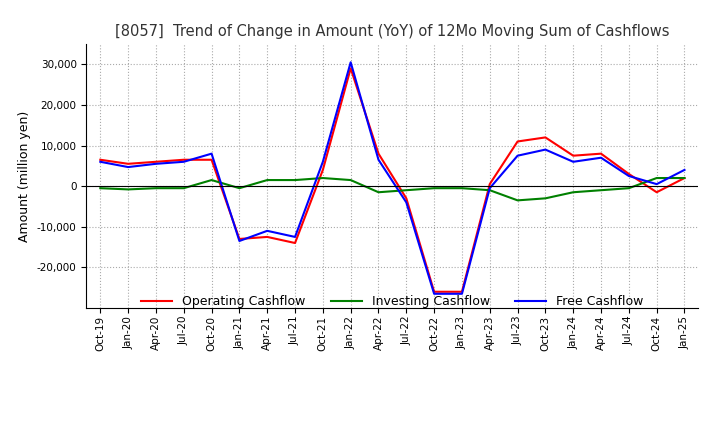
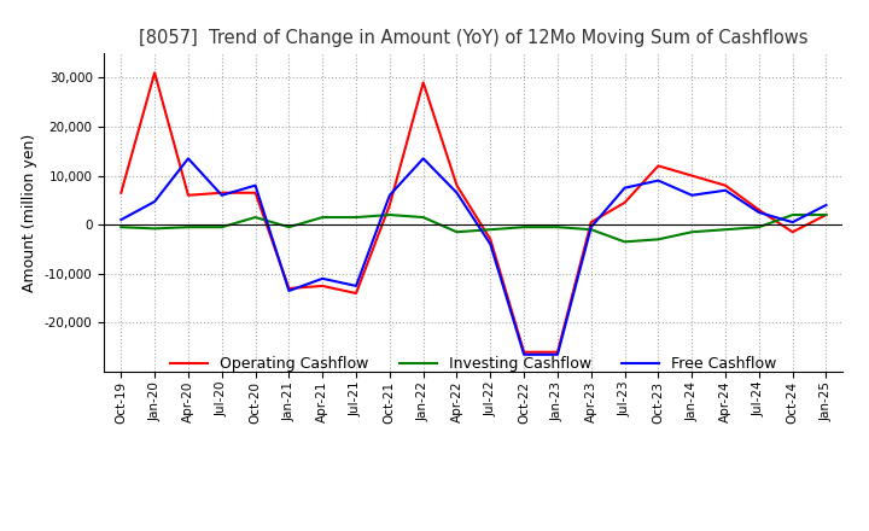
Free Cashflow/Oct-19: 6,000 -> 1,000
Operating Cashflow/Jan-20: 5,500 -> 31,000
Free Cashflow/Apr-20: 5,500 -> 13,500
Free Cashflow/Jan-22: 30,500 -> 13,500
Operating Cashflow/Jul-23: 11,000 -> 4,500
Operating Cashflow/Jan-24: 7,500 -> 10,000
